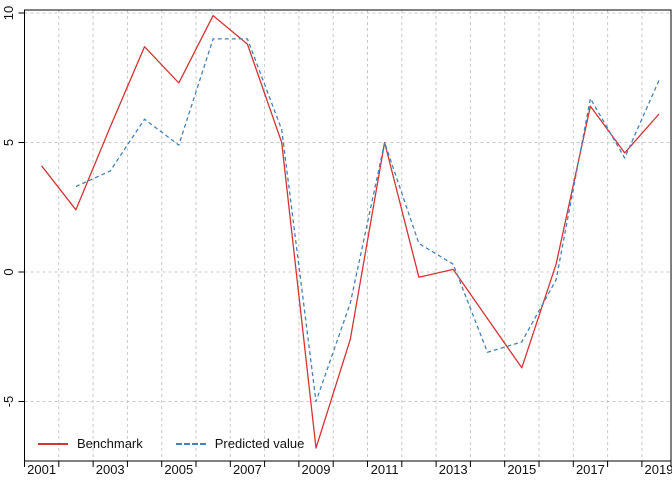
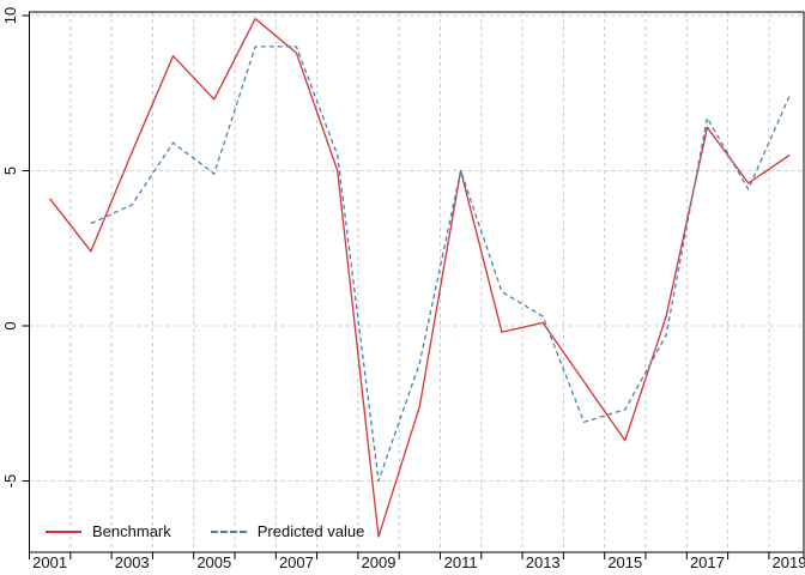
Benchmark/2019: 6.1 -> 5.5
